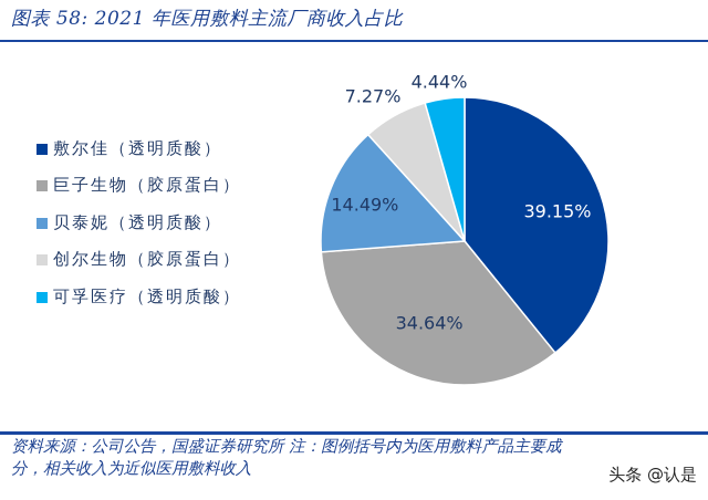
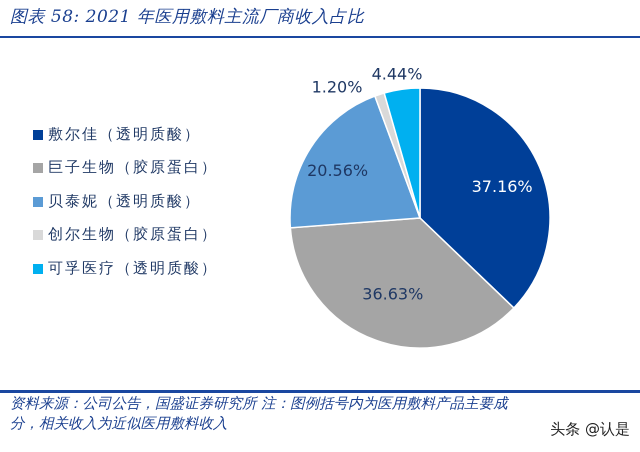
敷尔佳（透明质酸）: 39.15% -> 37.16%
巨子生物（胶原蛋白）: 34.64% -> 36.63%
贝泰妮（透明质酸）: 14.49% -> 20.56%
创尔生物（胶原蛋白）: 7.27% -> 1.20%
